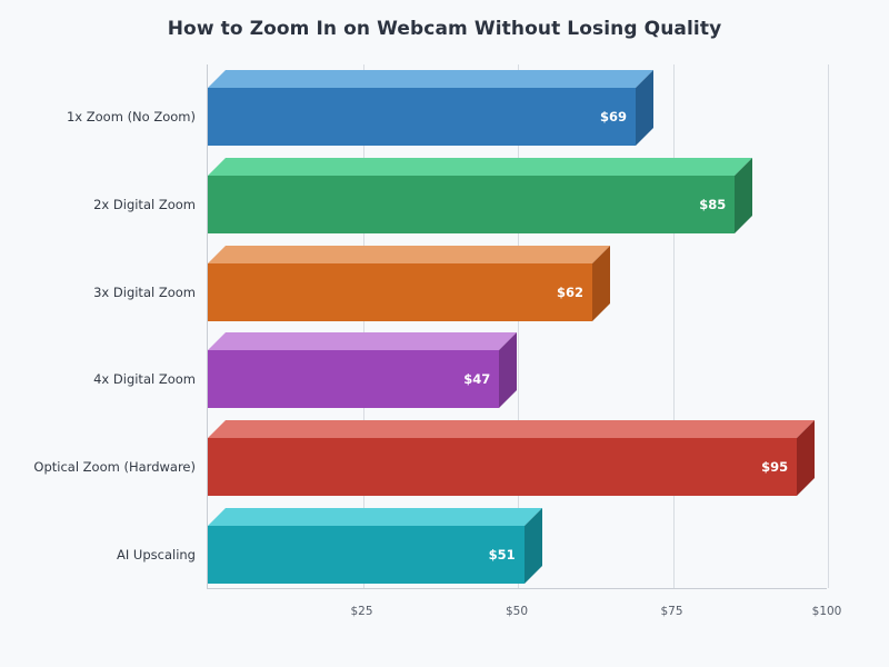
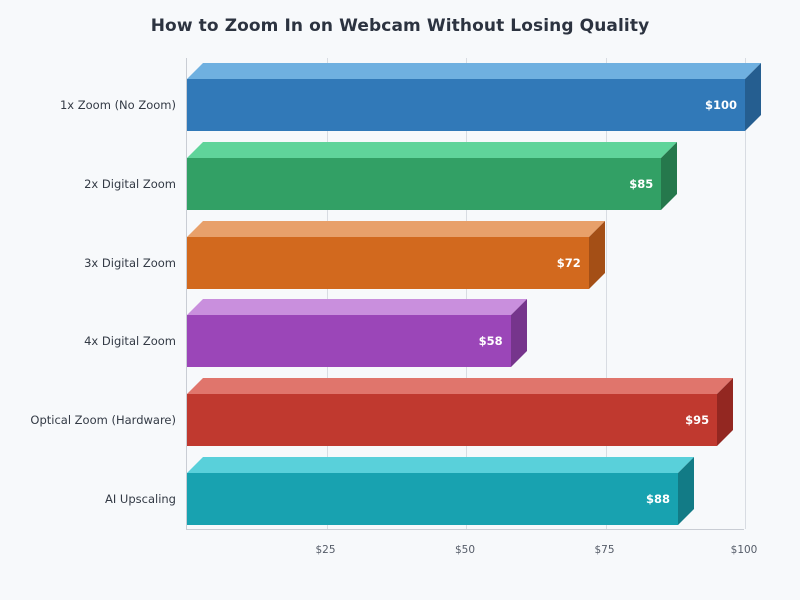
1x Zoom (No Zoom): $69 -> $100
3x Digital Zoom: $62 -> $72
4x Digital Zoom: $47 -> $58
AI Upscaling: $51 -> $88
